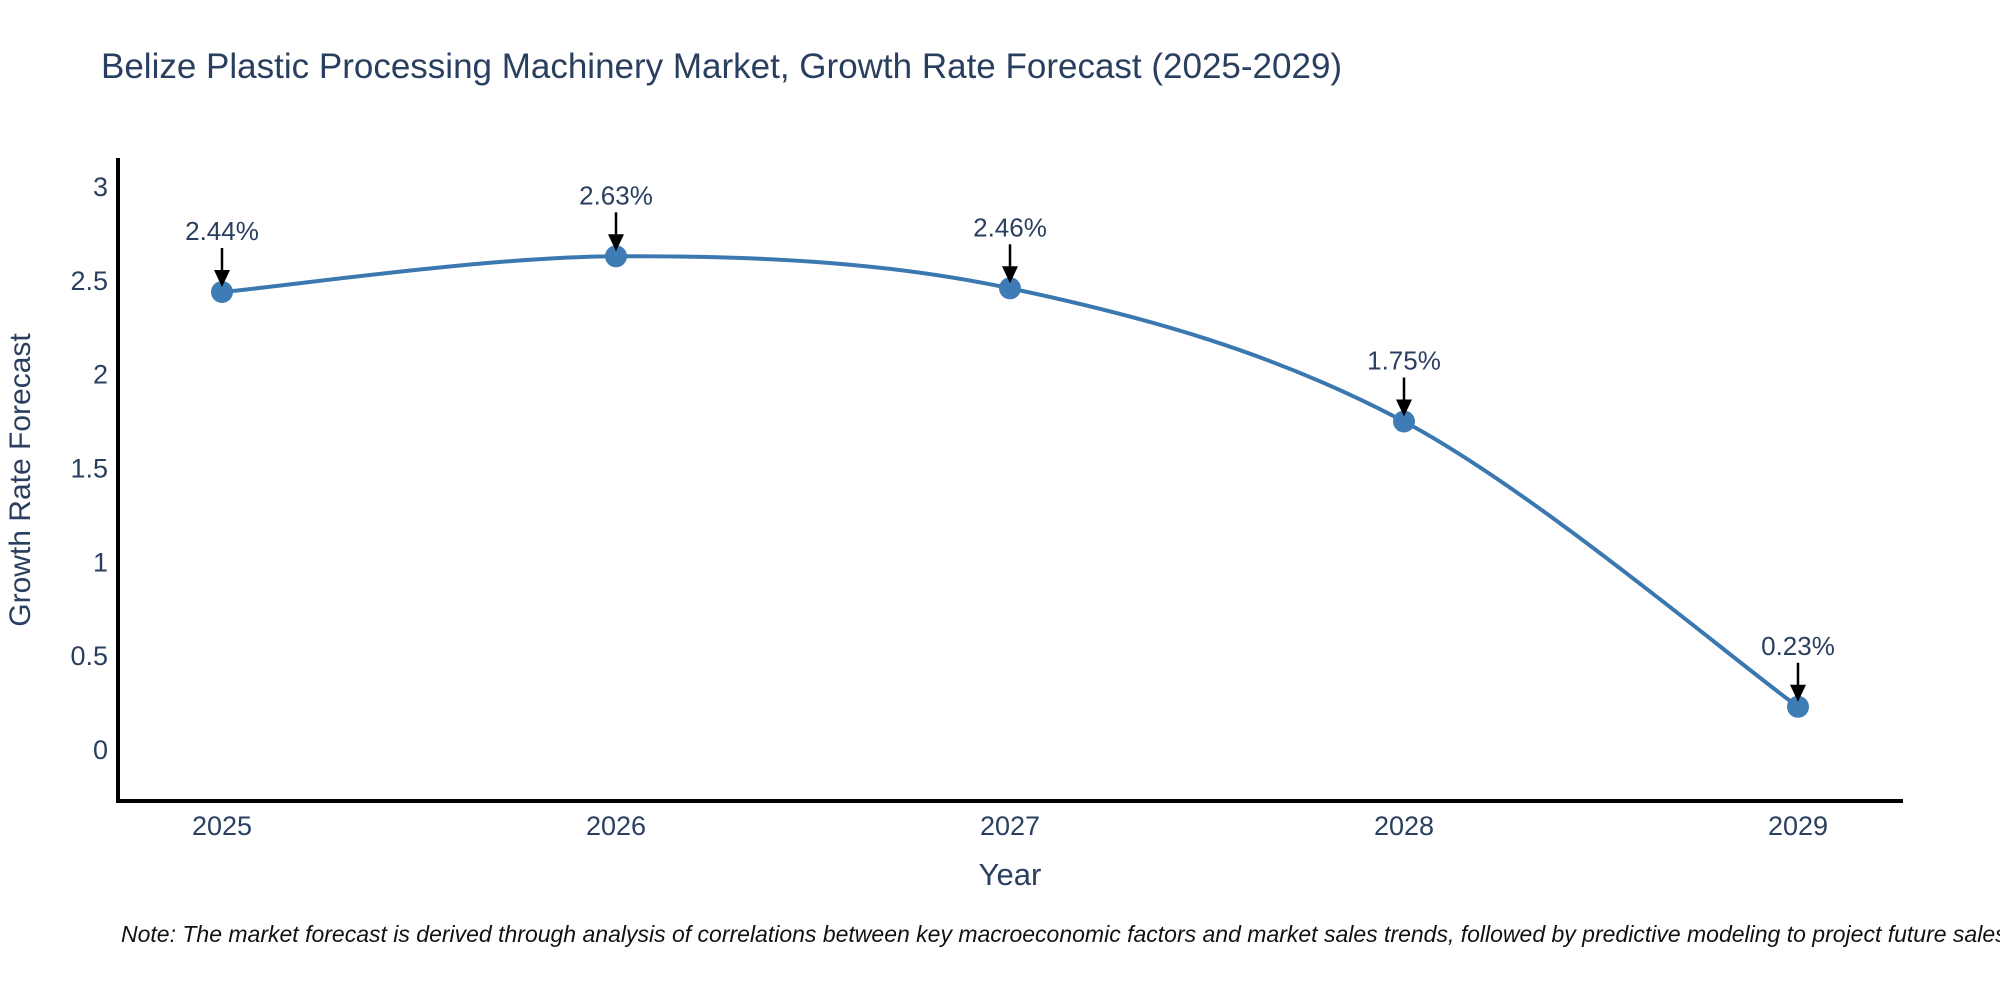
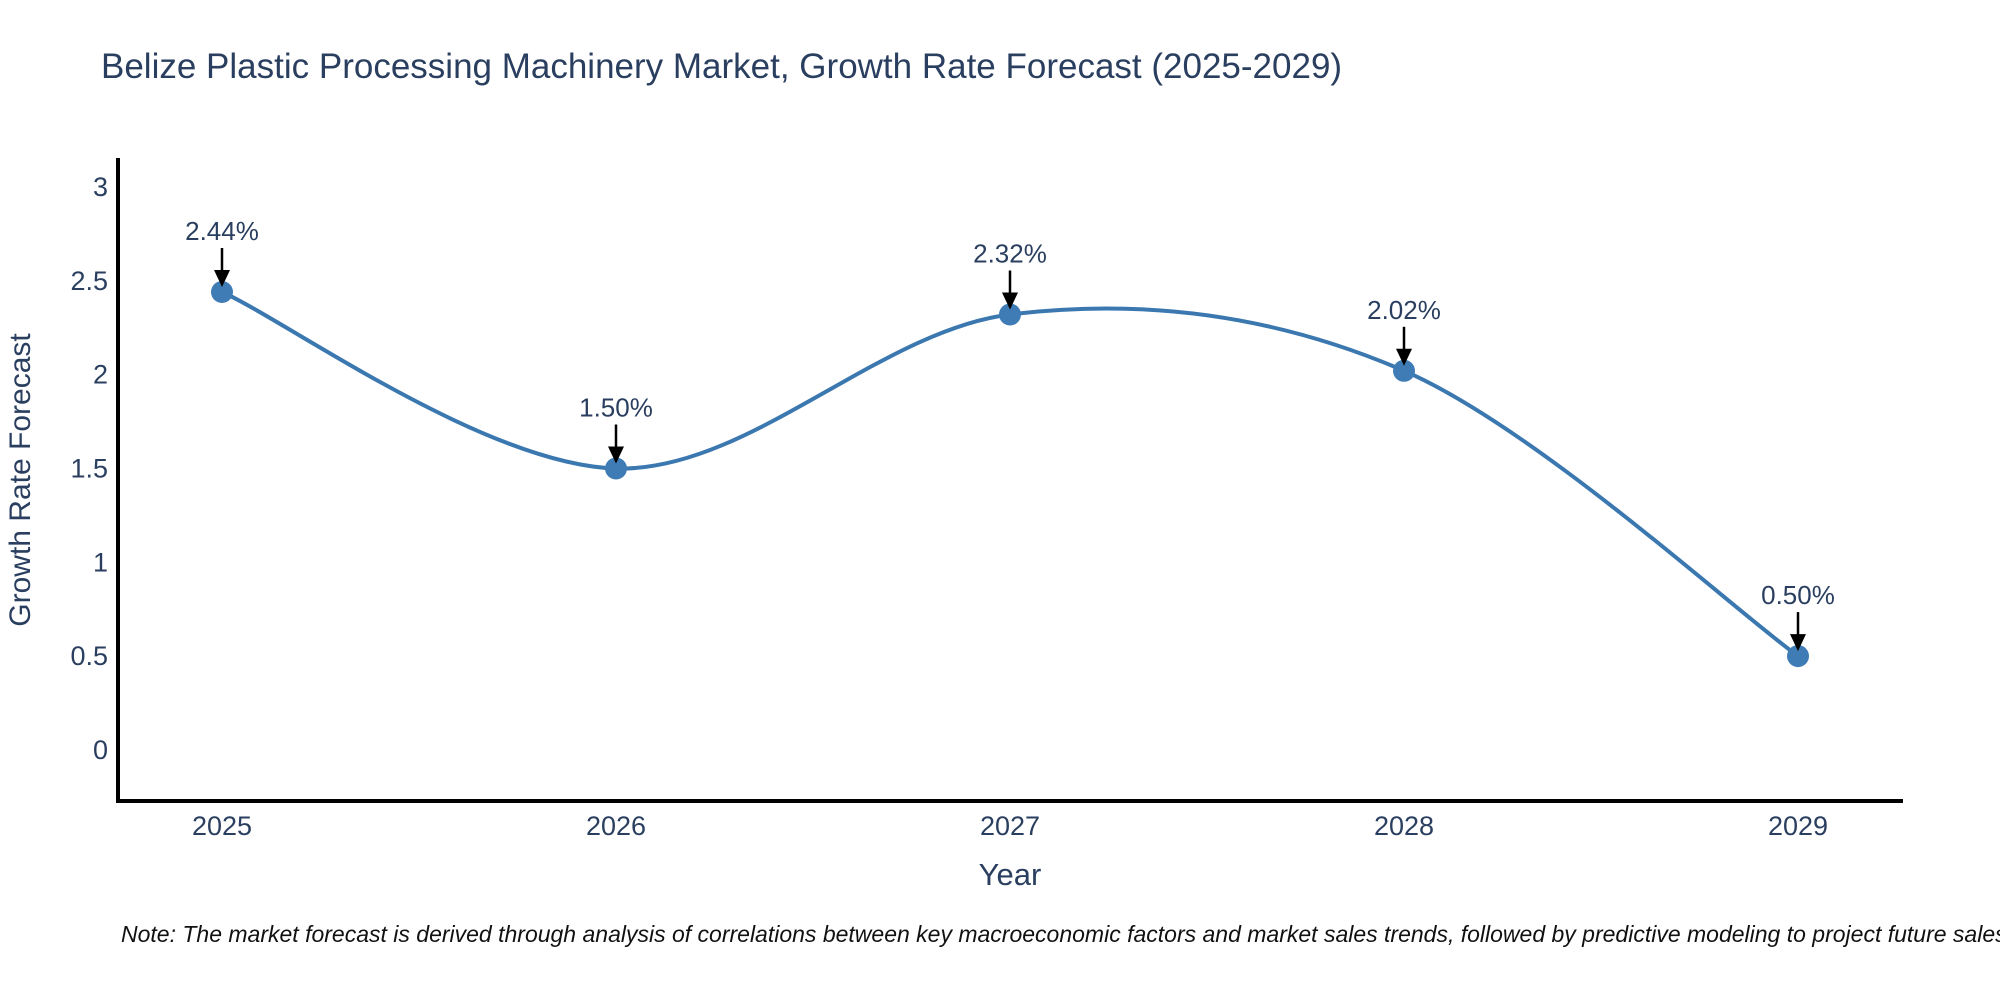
2026: 2.63% -> 1.50%
2027: 2.46% -> 2.32%
2028: 1.75% -> 2.02%
2029: 0.23% -> 0.50%
